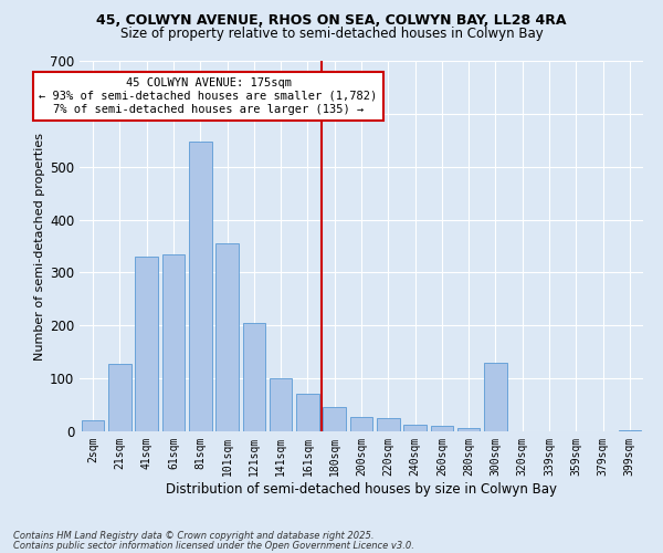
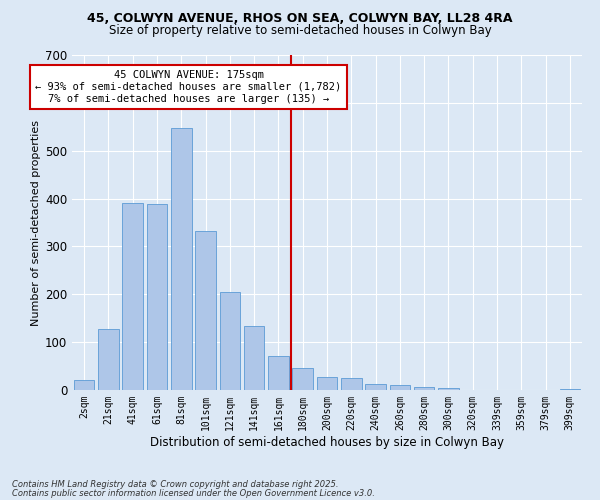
41sqm: 330 -> 390
61sqm: 335 -> 388
101sqm: 355 -> 333
141sqm: 100 -> 133
300sqm: 130 -> 4
